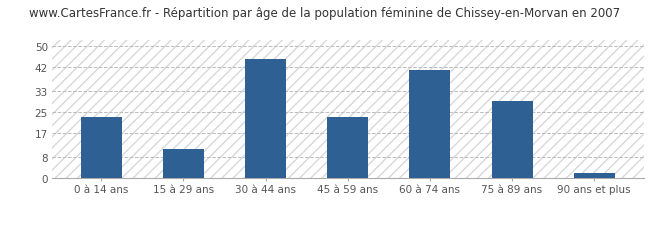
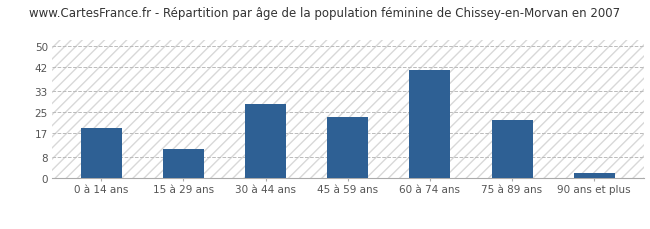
0 à 14 ans: 23 -> 19
30 à 44 ans: 45 -> 28
75 à 89 ans: 29 -> 22
